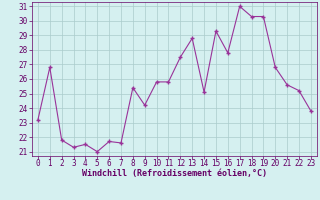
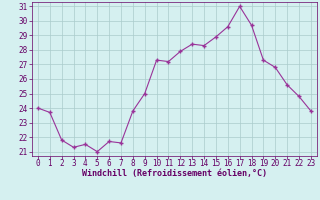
0: 23.2 -> 24.0
1: 26.8 -> 23.7
8: 25.4 -> 23.8
9: 24.2 -> 25.0
10: 25.8 -> 27.3
11: 25.8 -> 27.2
12: 27.5 -> 27.9
13: 28.8 -> 28.4
14: 25.1 -> 28.3
15: 29.3 -> 28.9
16: 27.8 -> 29.6
18: 30.3 -> 29.7
19: 30.3 -> 27.3
22: 25.2 -> 24.8
